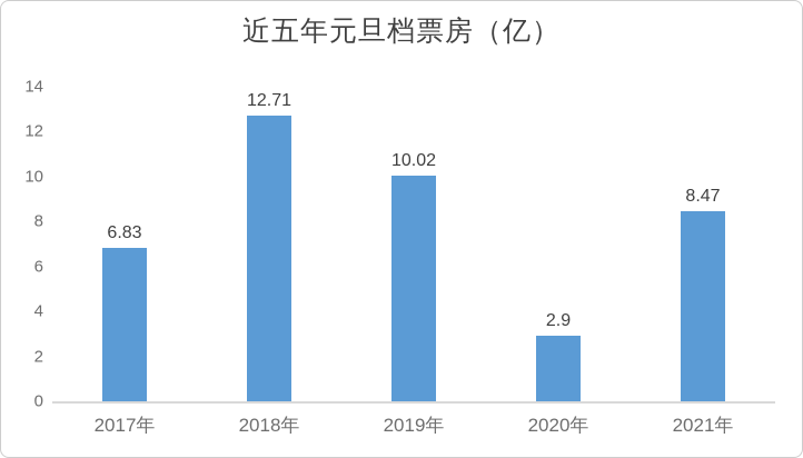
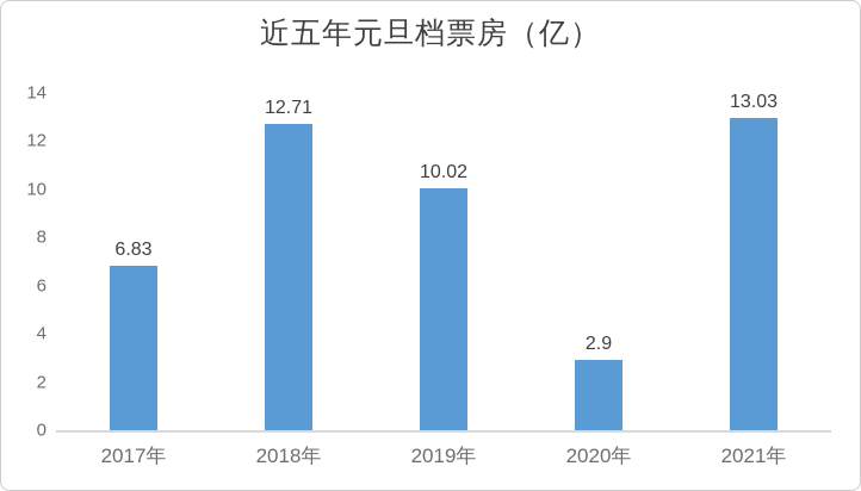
2021年: 8.47 -> 13.03
